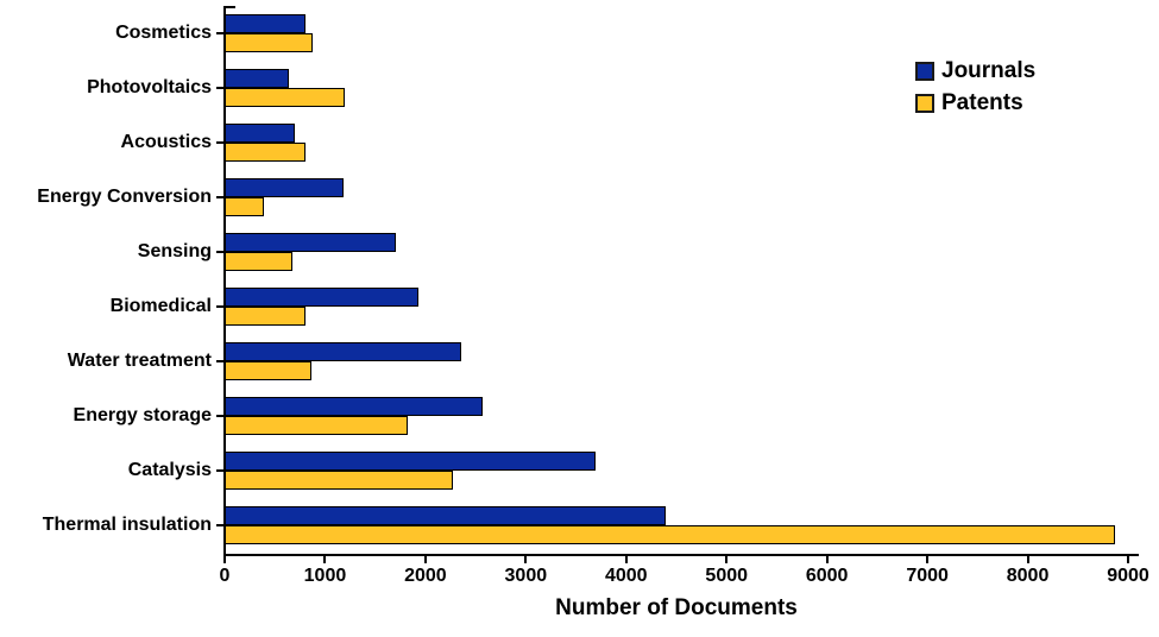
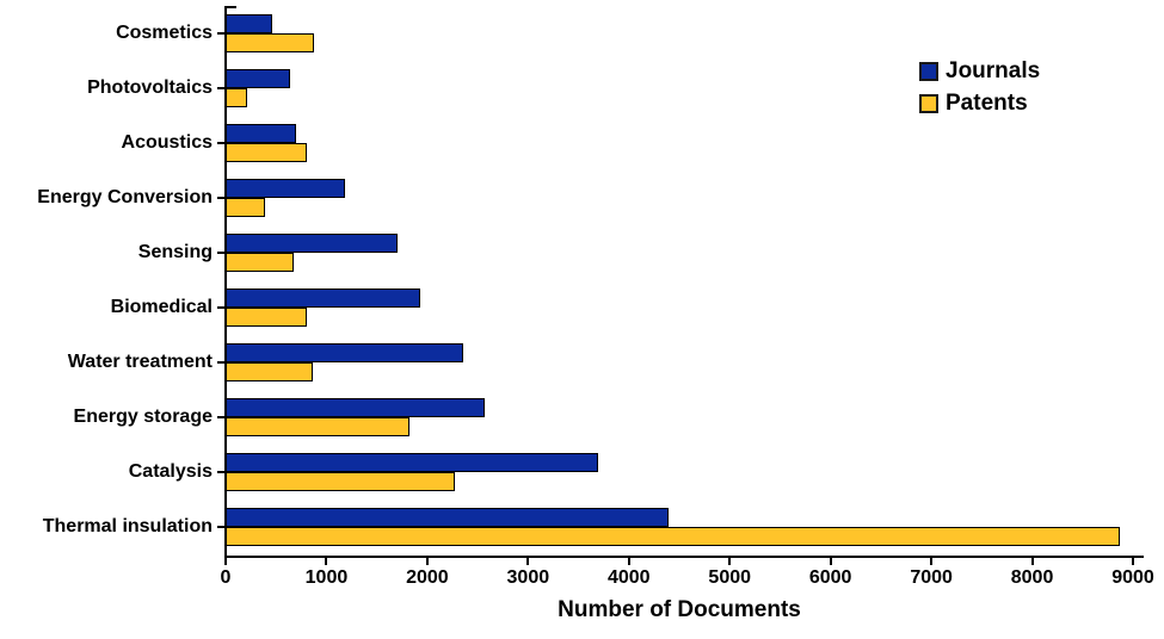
Journals/Cosmetics: 800 -> 500
Patents/Photovoltaics: 1200 -> 200
